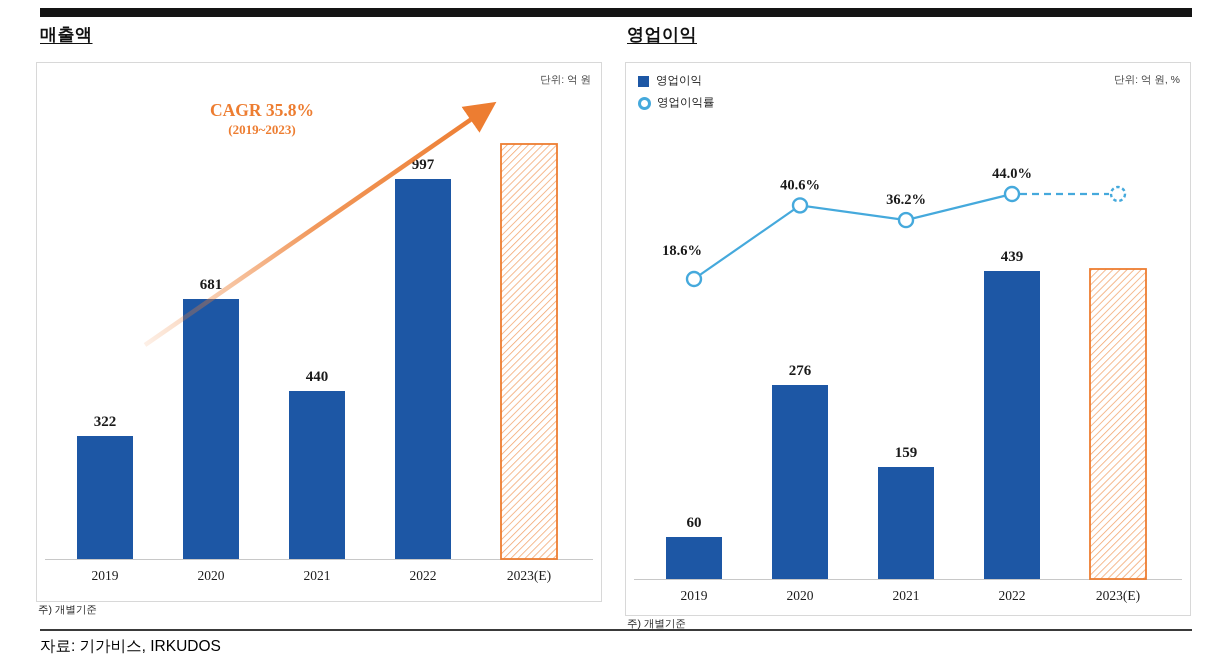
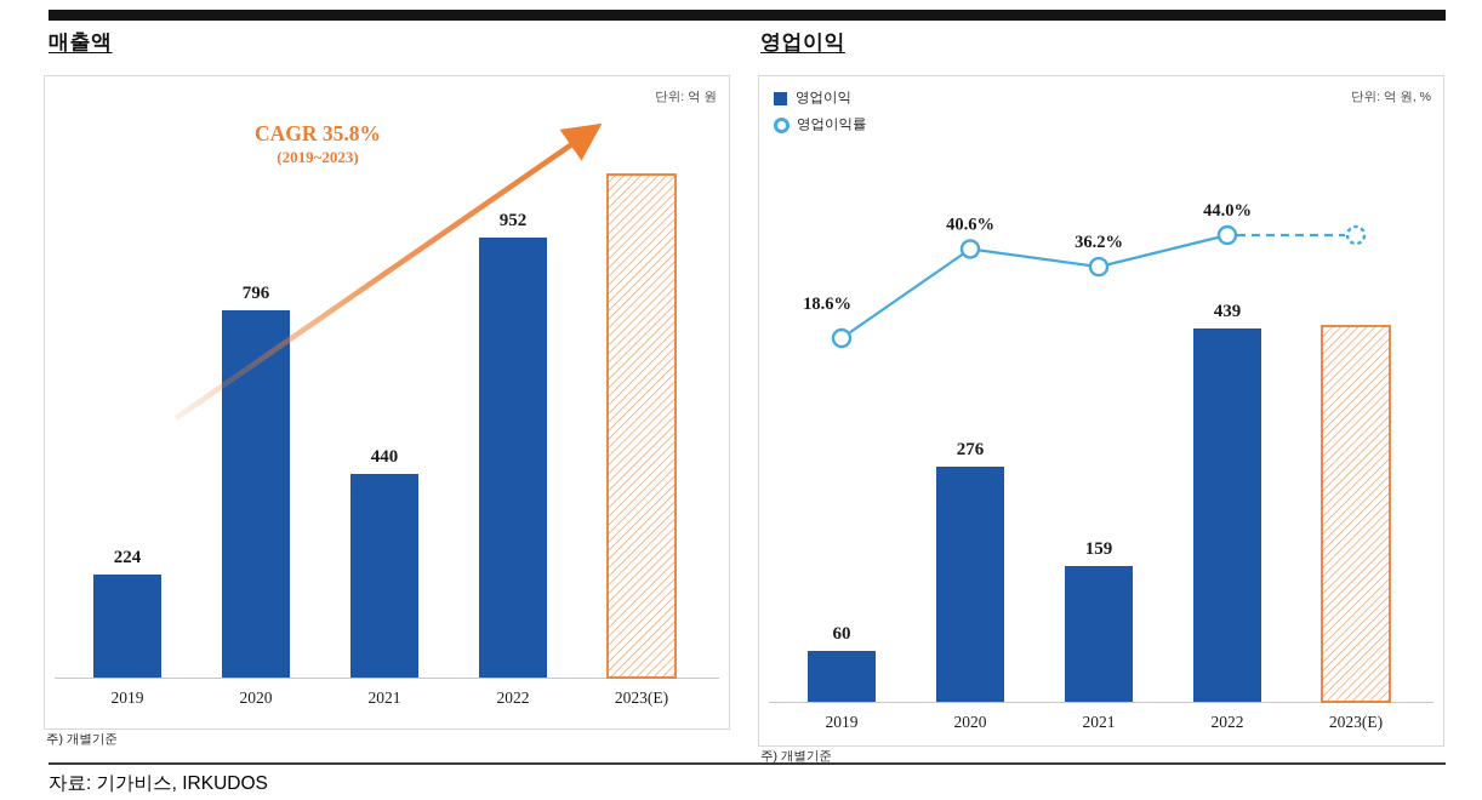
매출액/2019: 322 -> 224
매출액/2020: 681 -> 796
매출액/2022: 997 -> 952
